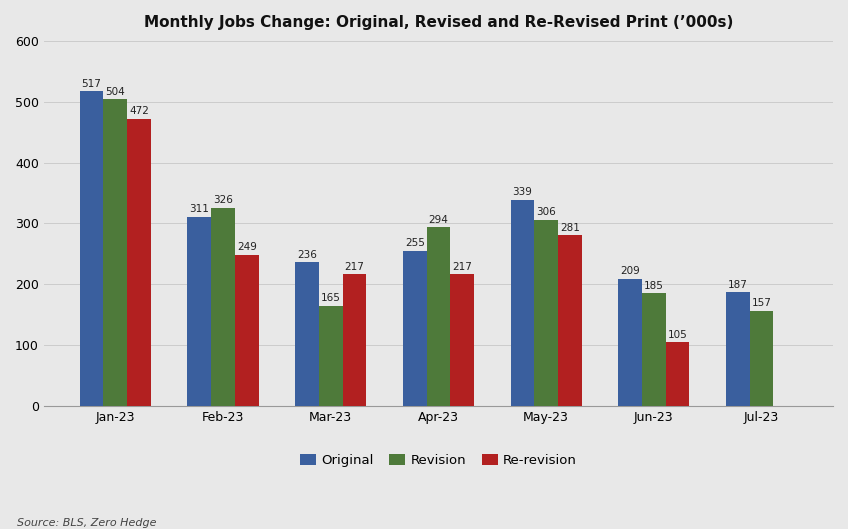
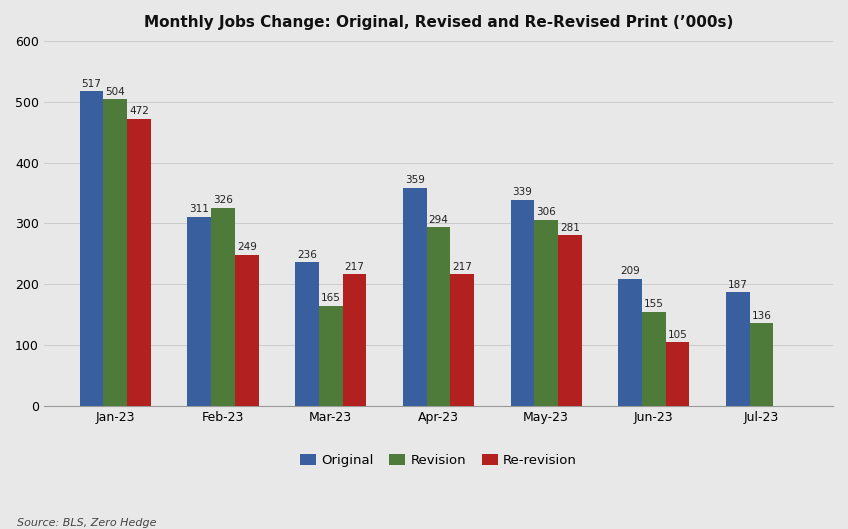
Original/Apr-23: 255 -> 359
Revision/Jun-23: 185 -> 155
Revision/Jul-23: 157 -> 136
